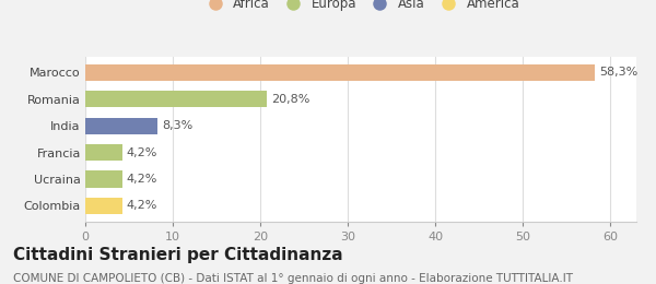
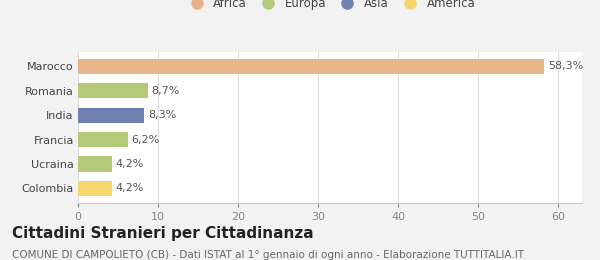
Romania: 20,8% -> 8,7%
Francia: 4,2% -> 6,2%
